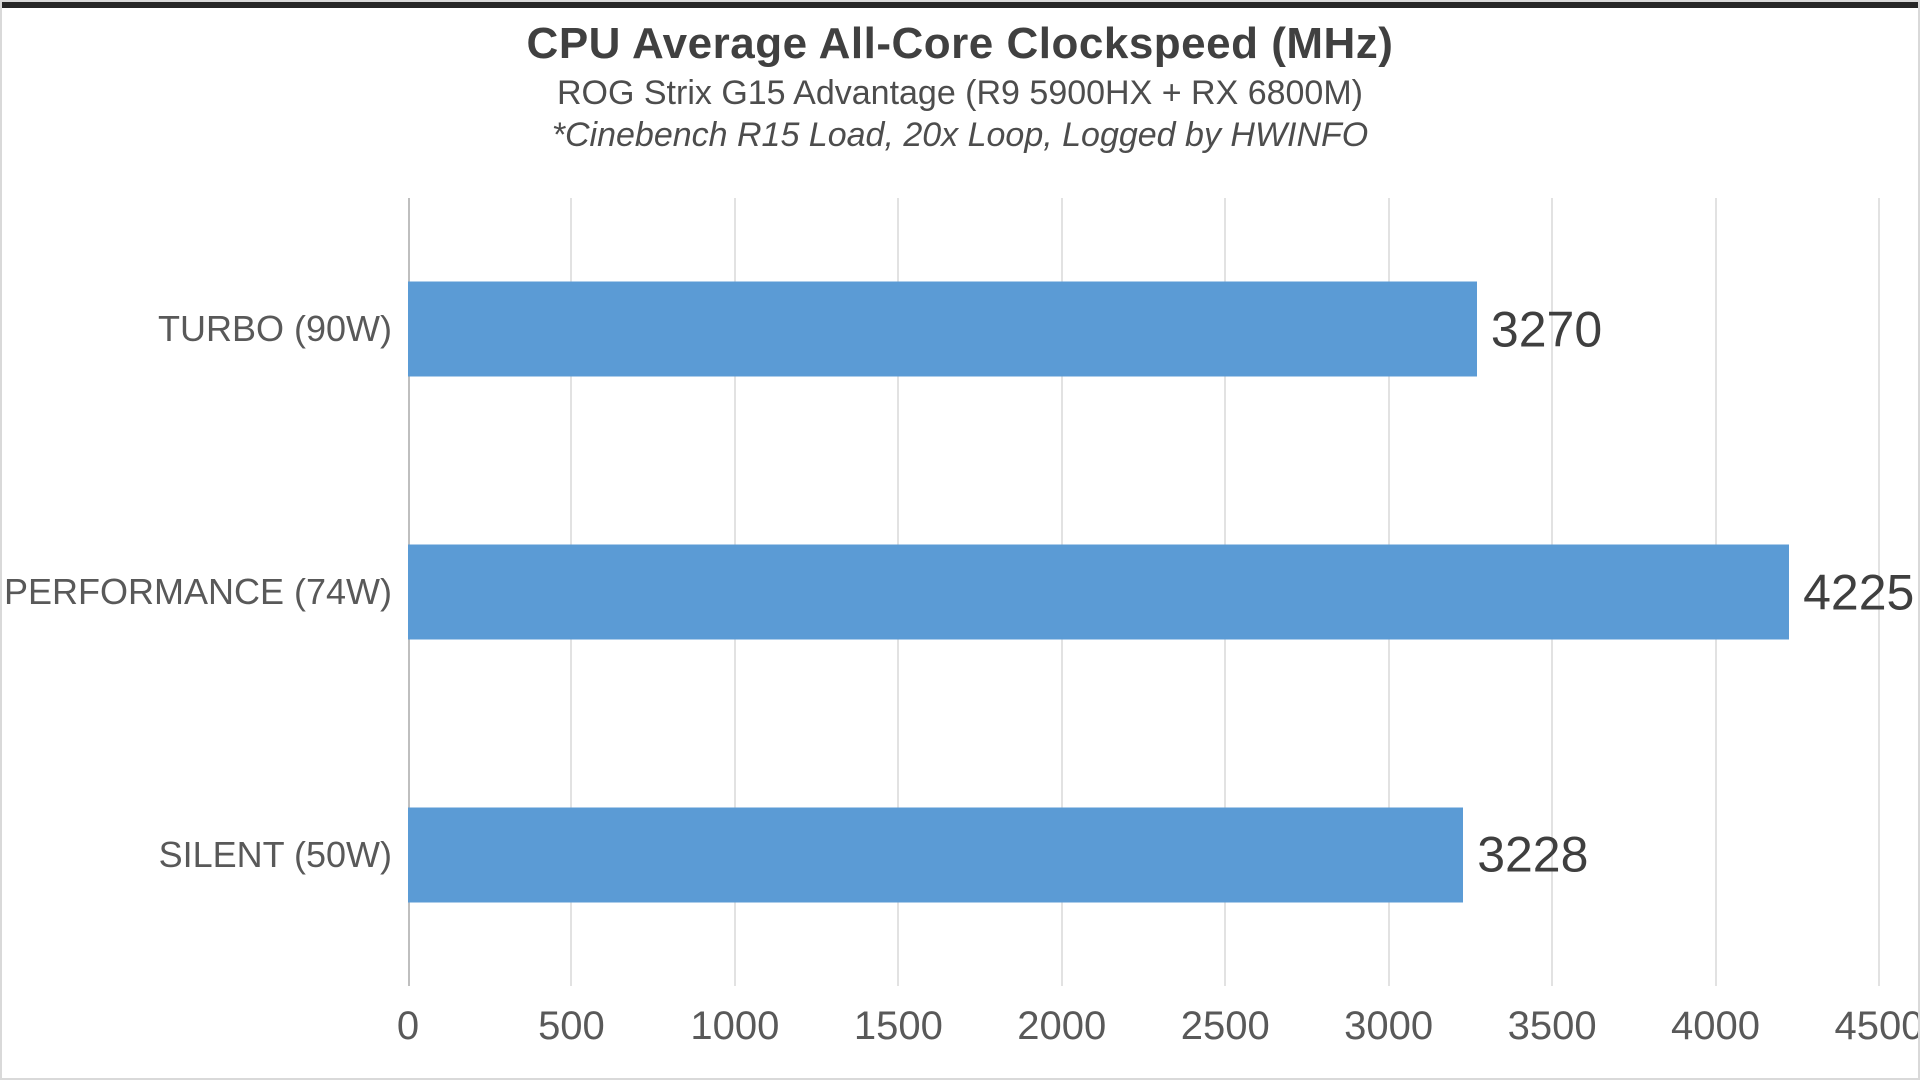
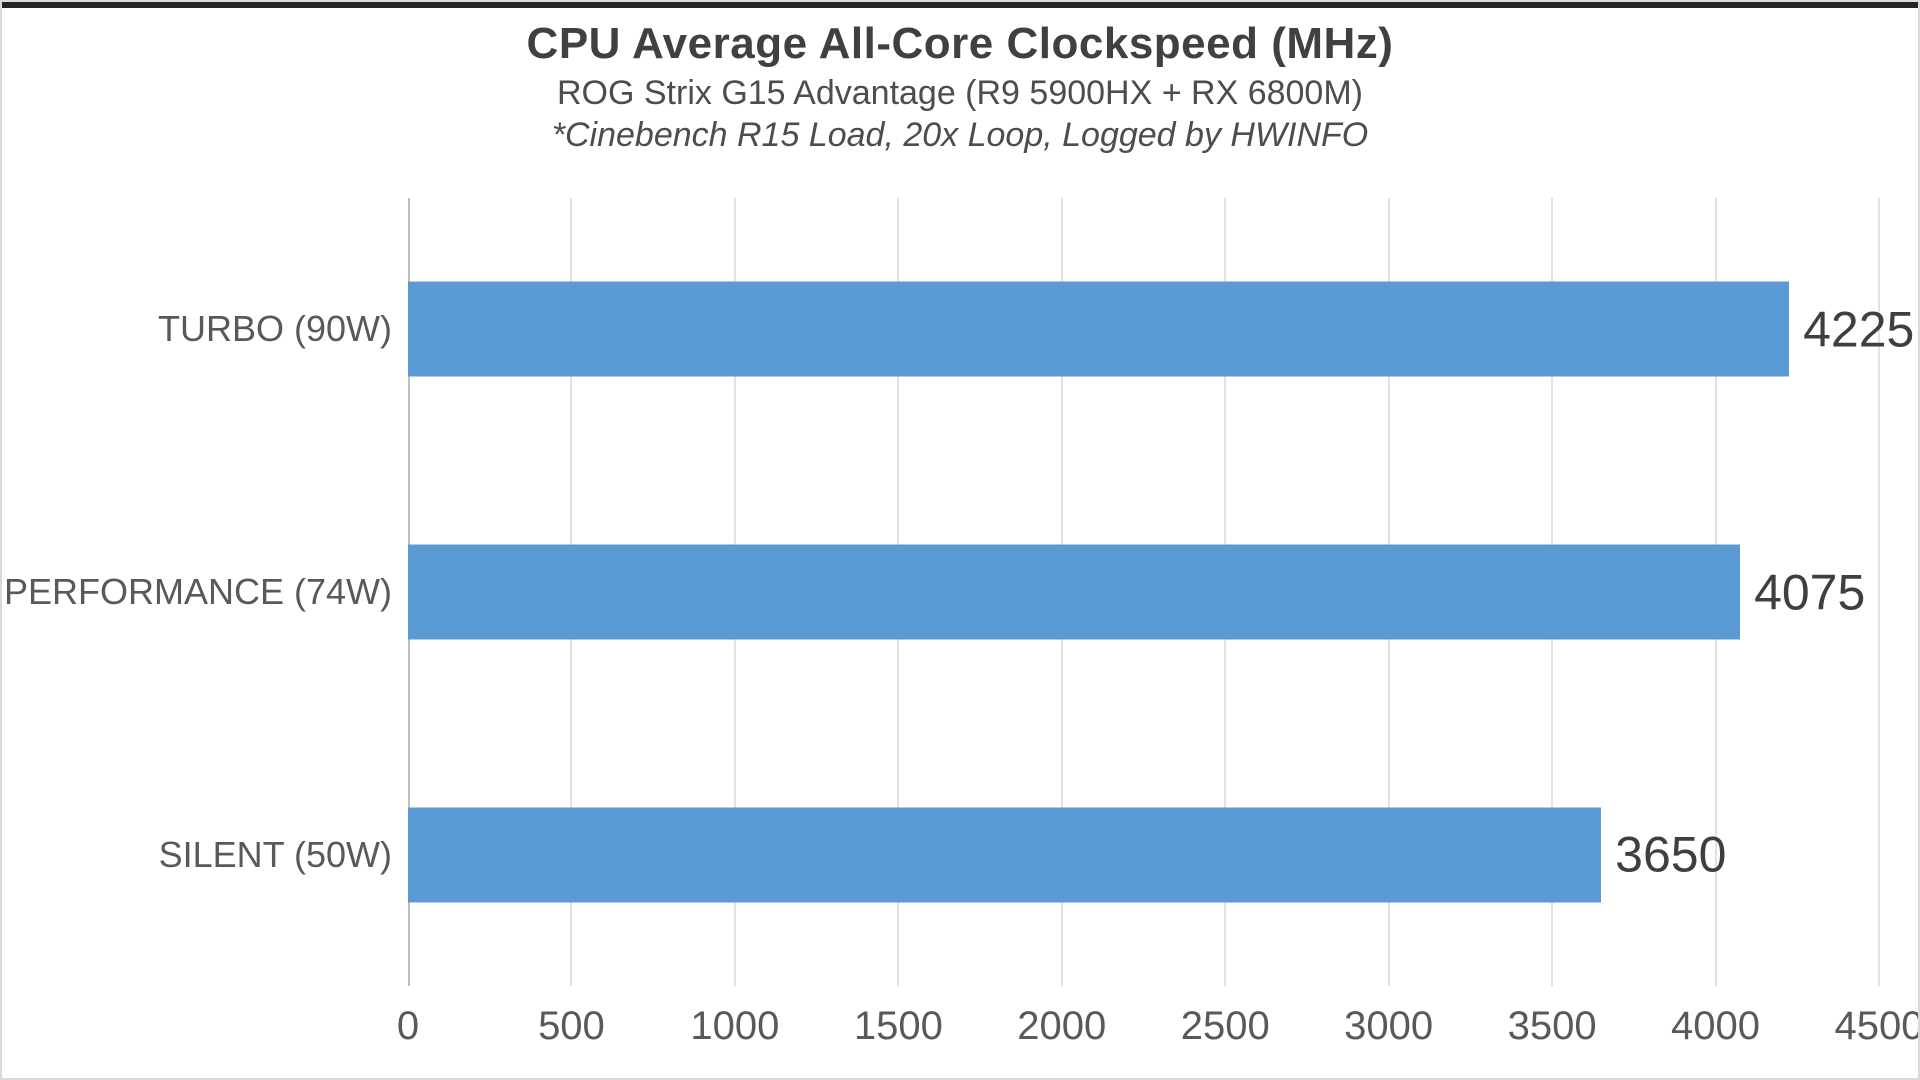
TURBO (90W): 3270 -> 4225
PERFORMANCE (74W): 4225 -> 4075
SILENT (50W): 3228 -> 3650
